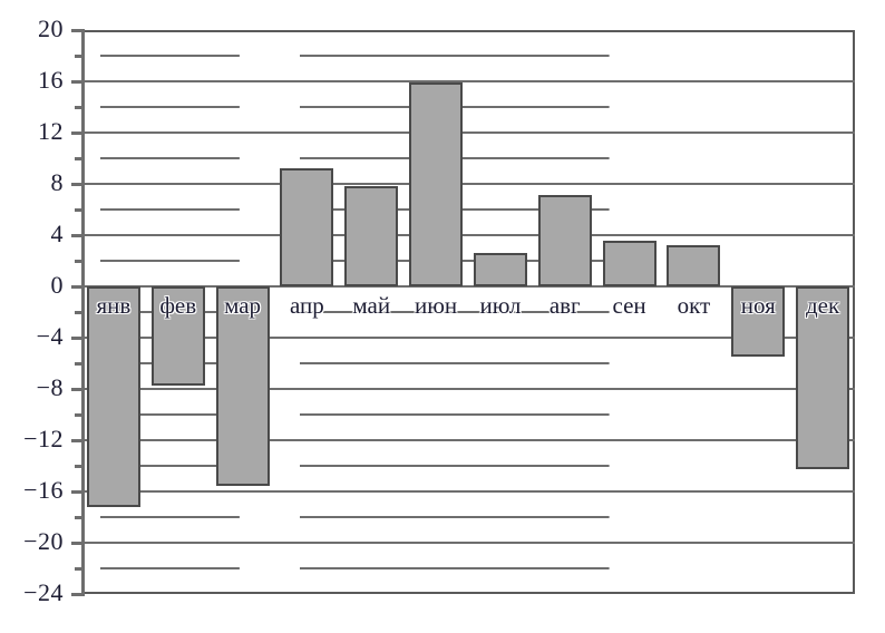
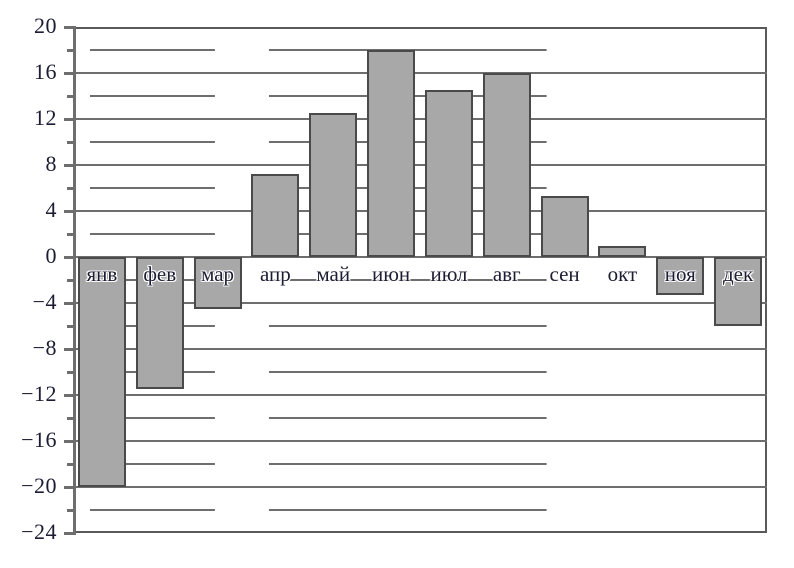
янв: -17.2 -> -20.0
фев: -7.7 -> -11.5
мар: -15.6 -> -4.5
апр: 9.2 -> 7.2
май: 7.8 -> 12.5
июн: 15.9 -> 18.0
июл: 2.6 -> 14.5
авг: 7.1 -> 16.0
сен: 3.6 -> 5.3
окт: 3.2 -> 1.0
ноя: -5.5 -> -3.3
дек: -14.3 -> -6.0
